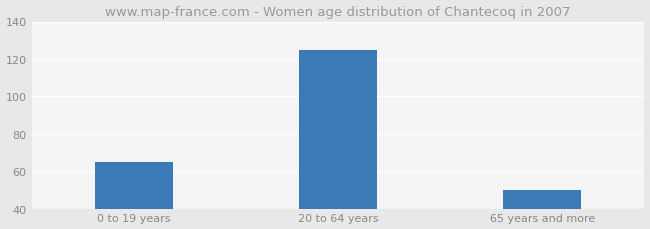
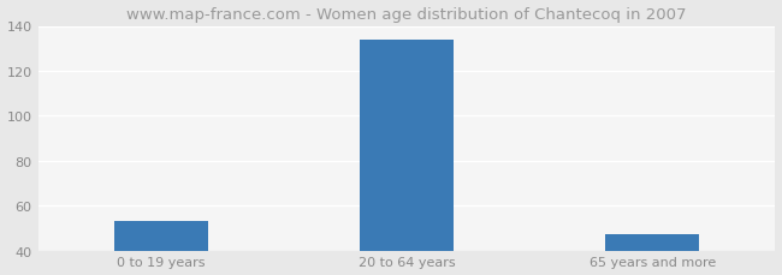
0 to 19 years: 65 -> 53
20 to 64 years: 125 -> 134
65 years and more: 50 -> 47
